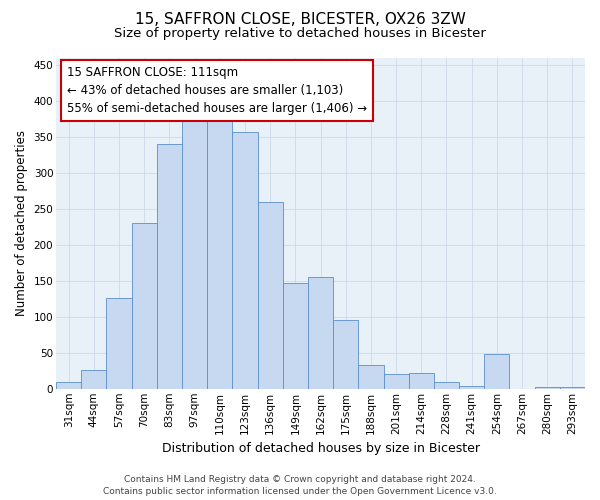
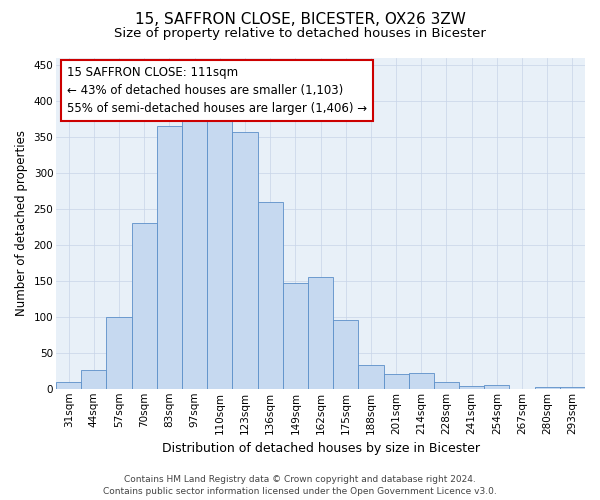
57sqm: 126 -> 100
83sqm: 340 -> 365
254sqm: 48 -> 5
